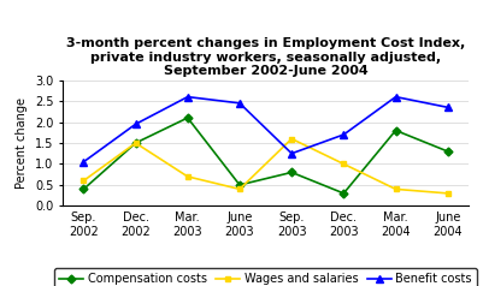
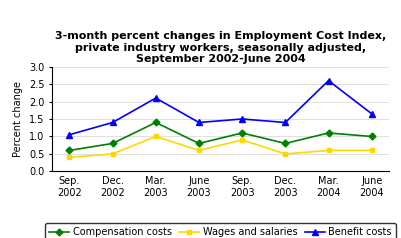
Compensation costs/Sep. 2002: 0.4 -> 0.6
Wages and salaries/Sep. 2002: 0.6 -> 0.4
Compensation costs/Dec. 2002: 1.5 -> 0.8
Wages and salaries/Dec. 2002: 1.5 -> 0.5
Benefit costs/Dec. 2002: 1.95 -> 1.40
Compensation costs/Mar. 2003: 2.1 -> 1.4
Wages and salaries/Mar. 2003: 0.7 -> 1.0
Benefit costs/Mar. 2003: 2.60 -> 2.10
Compensation costs/June 2003: 0.5 -> 0.8
Wages and salaries/June 2003: 0.4 -> 0.6
Benefit costs/June 2003: 2.45 -> 1.40
Compensation costs/Sep. 2003: 0.8 -> 1.1
Wages and salaries/Sep. 2003: 1.6 -> 0.9
Benefit costs/Sep. 2003: 1.25 -> 1.50
Compensation costs/Dec. 2003: 0.3 -> 0.8
Wages and salaries/Dec. 2003: 1.0 -> 0.5
Benefit costs/Dec. 2003: 1.70 -> 1.40
Compensation costs/Mar. 2004: 1.8 -> 1.1
Wages and salaries/Mar. 2004: 0.4 -> 0.6
Compensation costs/June 2004: 1.3 -> 1.0
Wages and salaries/June 2004: 0.3 -> 0.6
Benefit costs/June 2004: 2.35 -> 1.65
